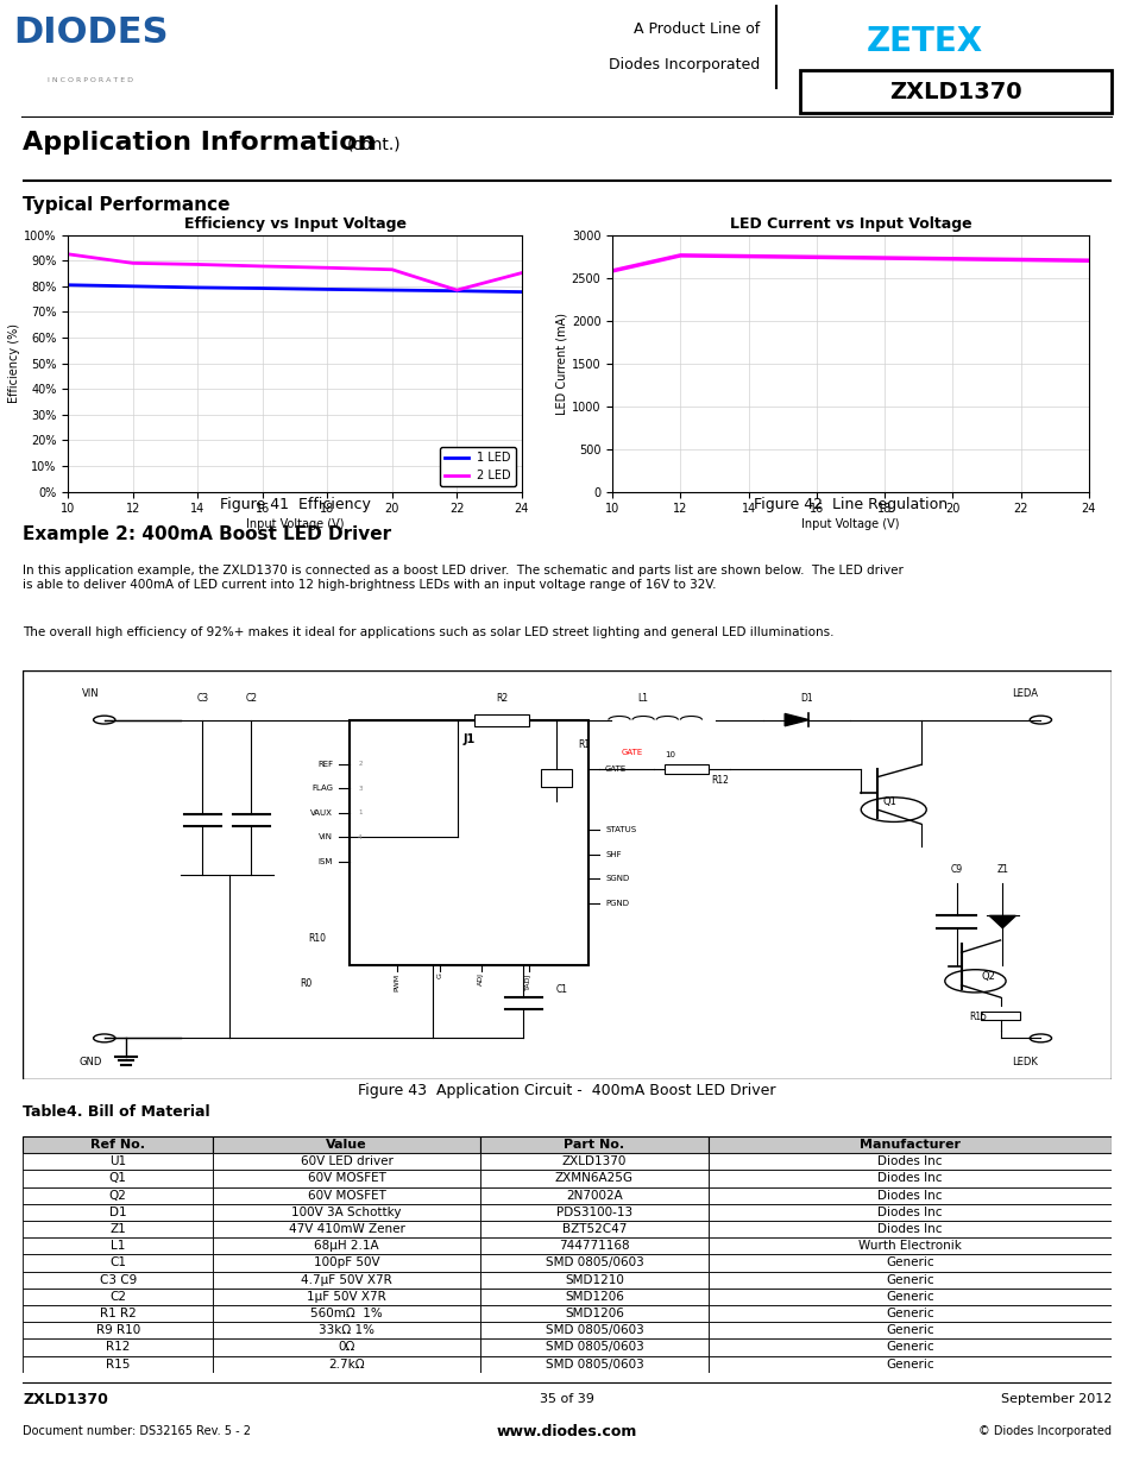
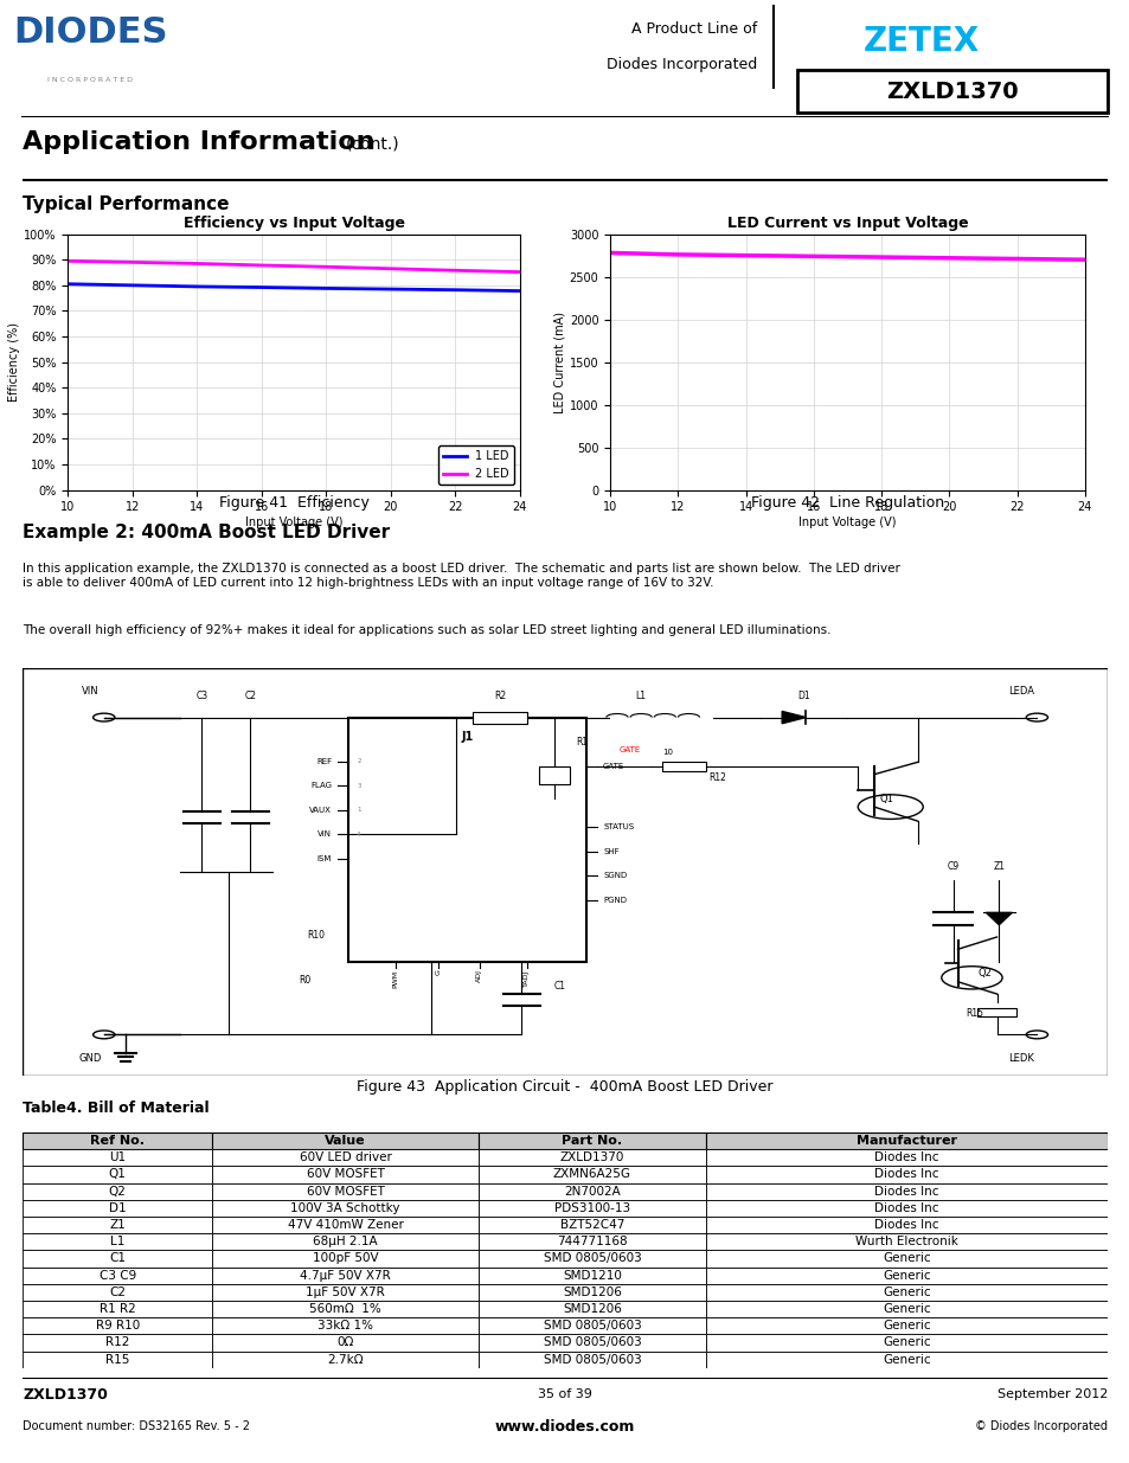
Efficiency vs Input Voltage/2 LED/10: 92.5% -> 89.5%
Efficiency vs Input Voltage/2 LED/22: 78.5% -> 85.8%
LED Current vs Input Voltage/10: 2580 -> 2780
